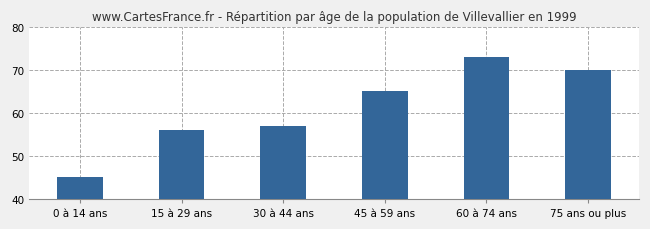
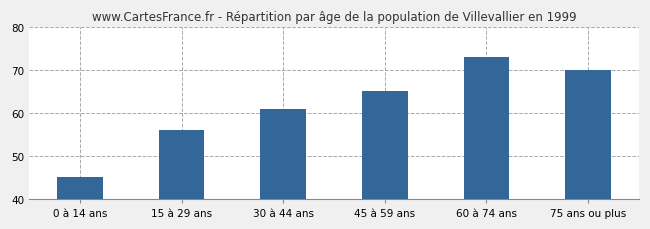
30 à 44 ans: 57 -> 61
